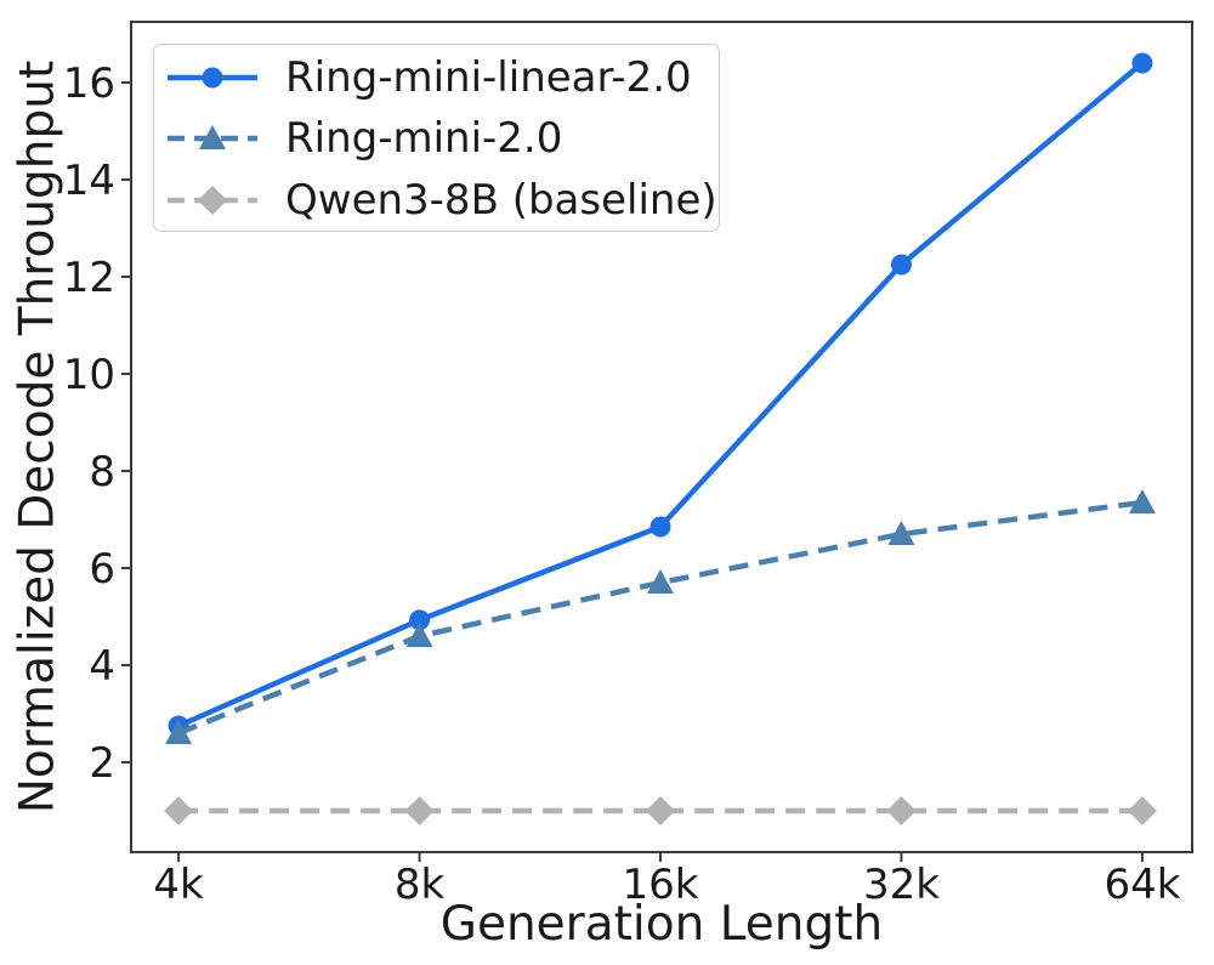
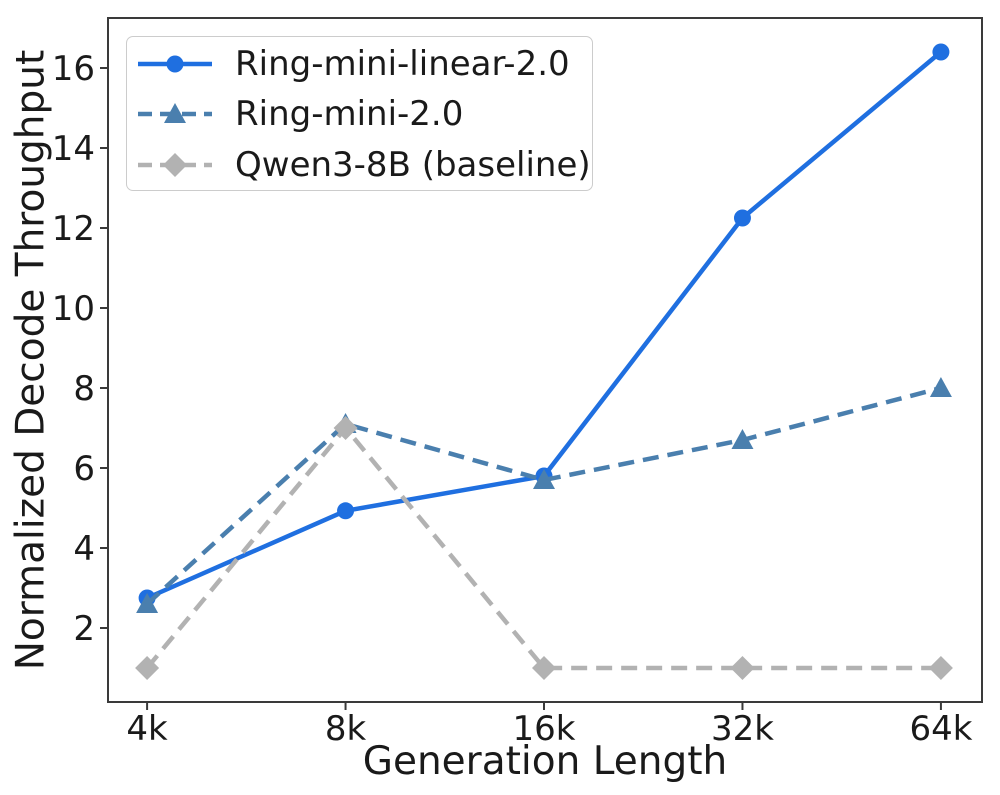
Ring-mini-2.0/8k: 4.6 -> 7.1
Qwen3-8B (baseline)/8k: 1 -> 7
Ring-mini-linear-2.0/16k: 6.8 -> 5.8
Ring-mini-2.0/64k: 7.3 -> 8.0
